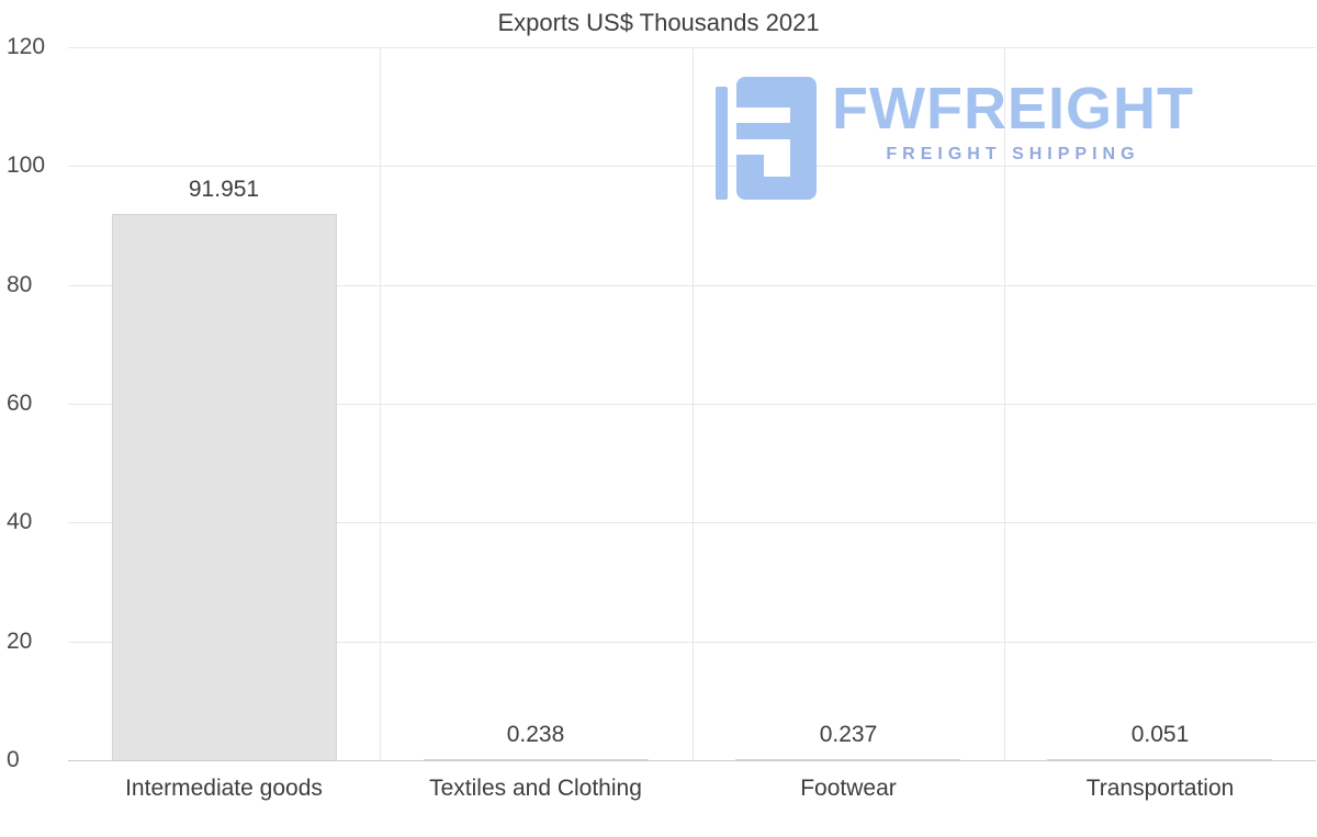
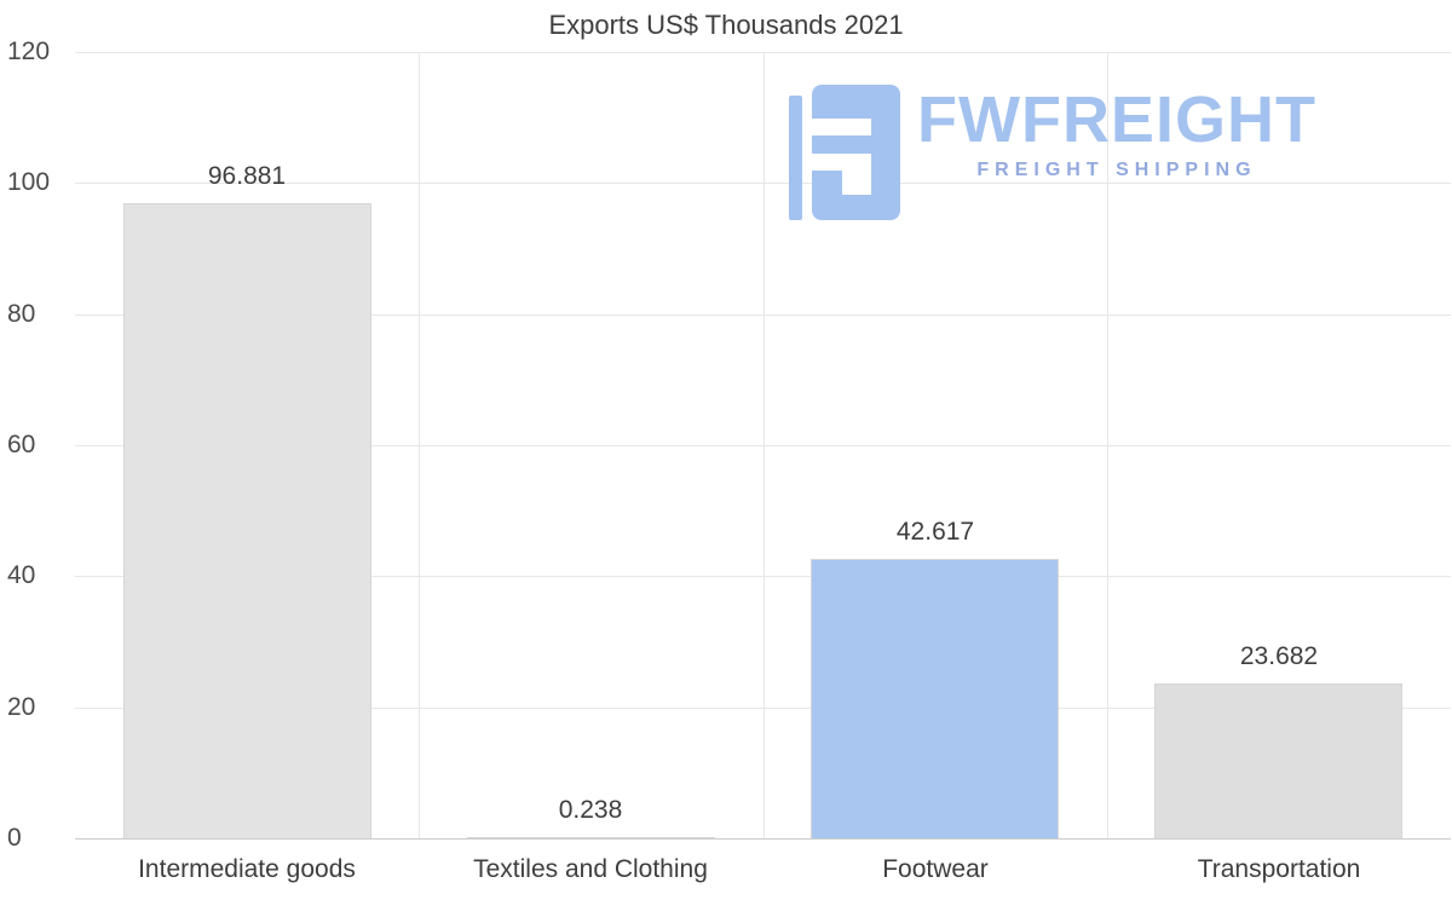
Intermediate goods: 91.951 -> 96.881
Footwear: 0.237 -> 42.617
Transportation: 0.051 -> 23.682
